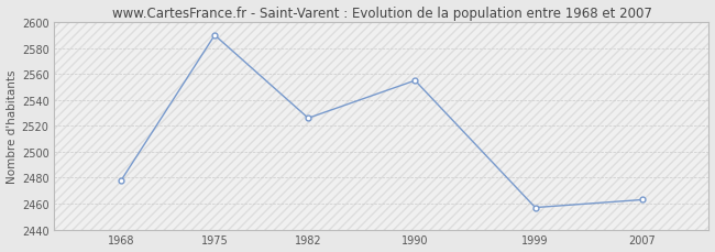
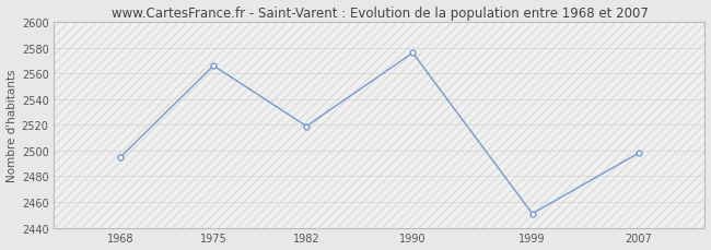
1968: 2478 -> 2495
1975: 2590 -> 2566
1982: 2526 -> 2519
1990: 2555 -> 2576
1999: 2457 -> 2451
2007: 2463 -> 2498
